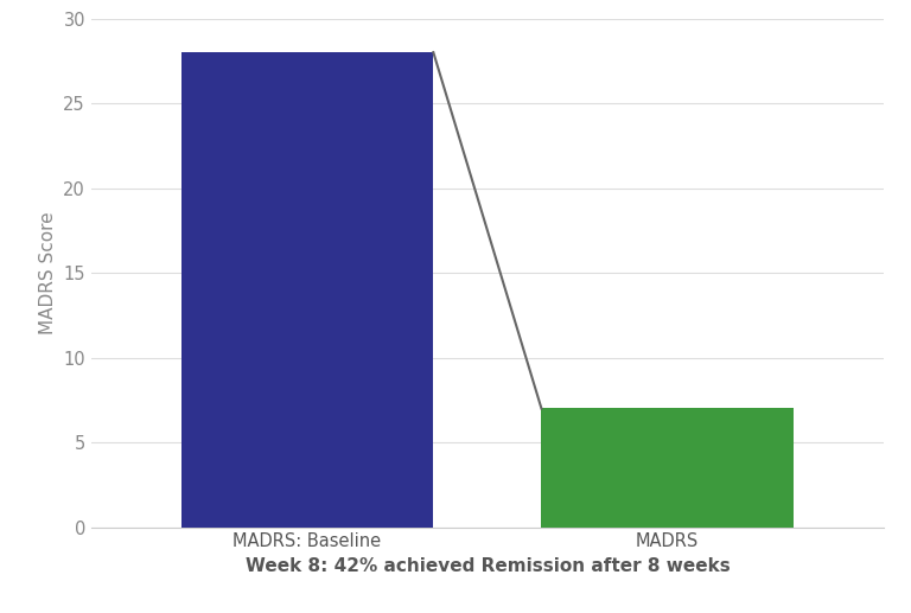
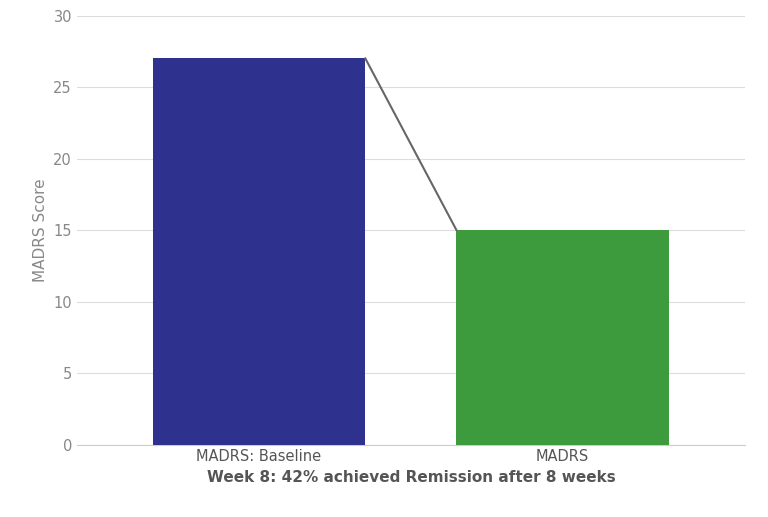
MADRS: Baseline: 28 -> 27
MADRS: 7 -> 15
